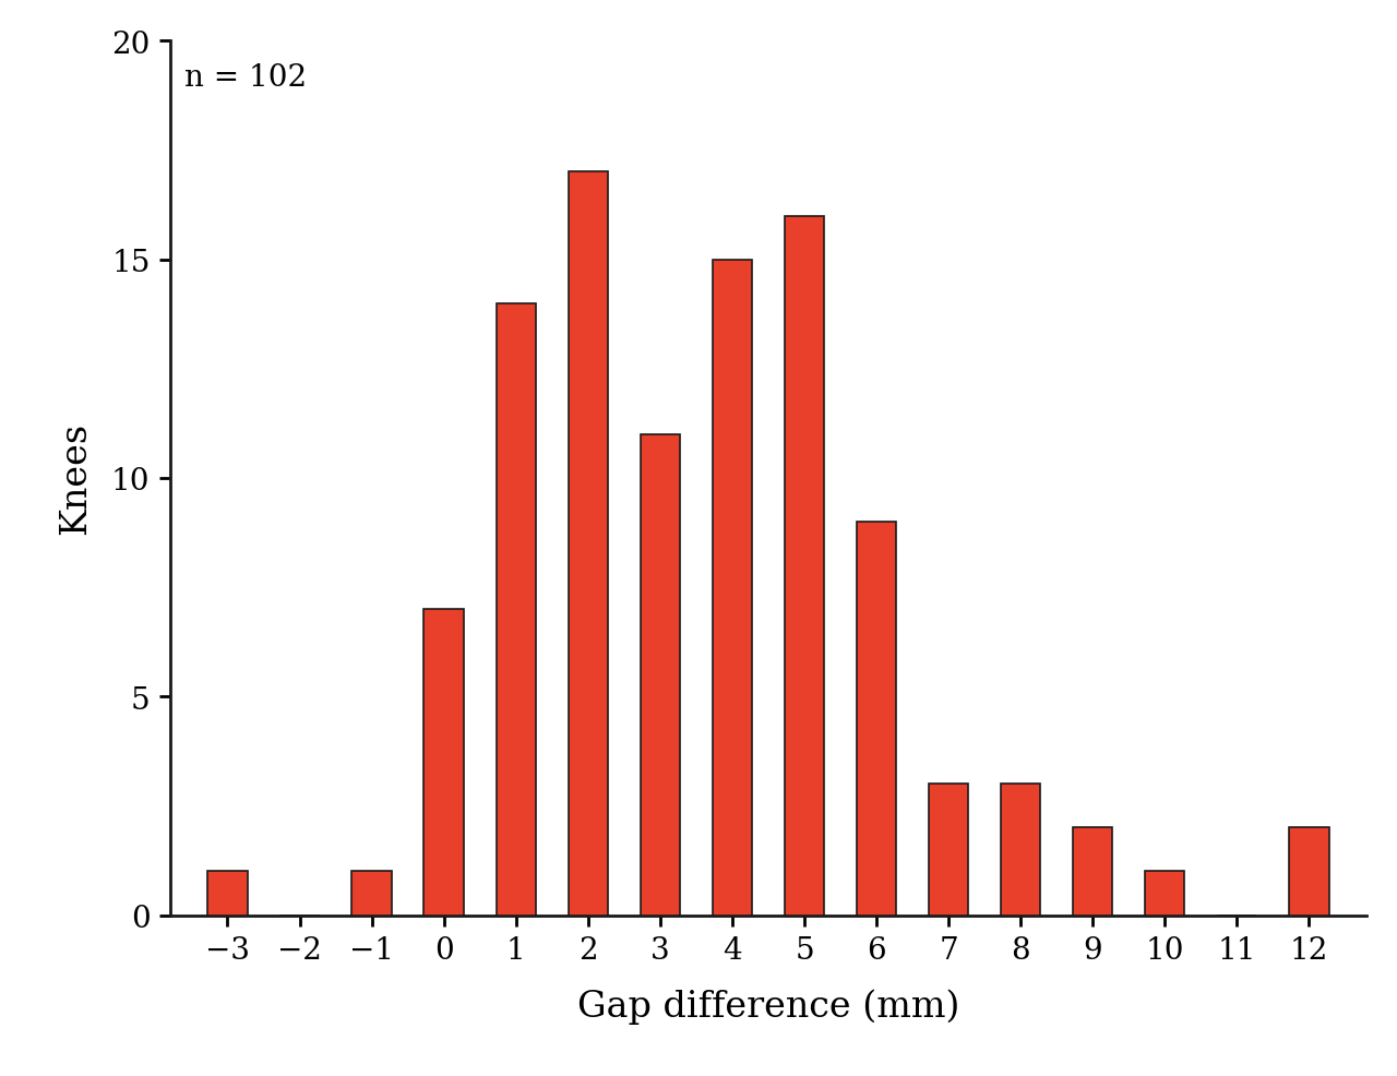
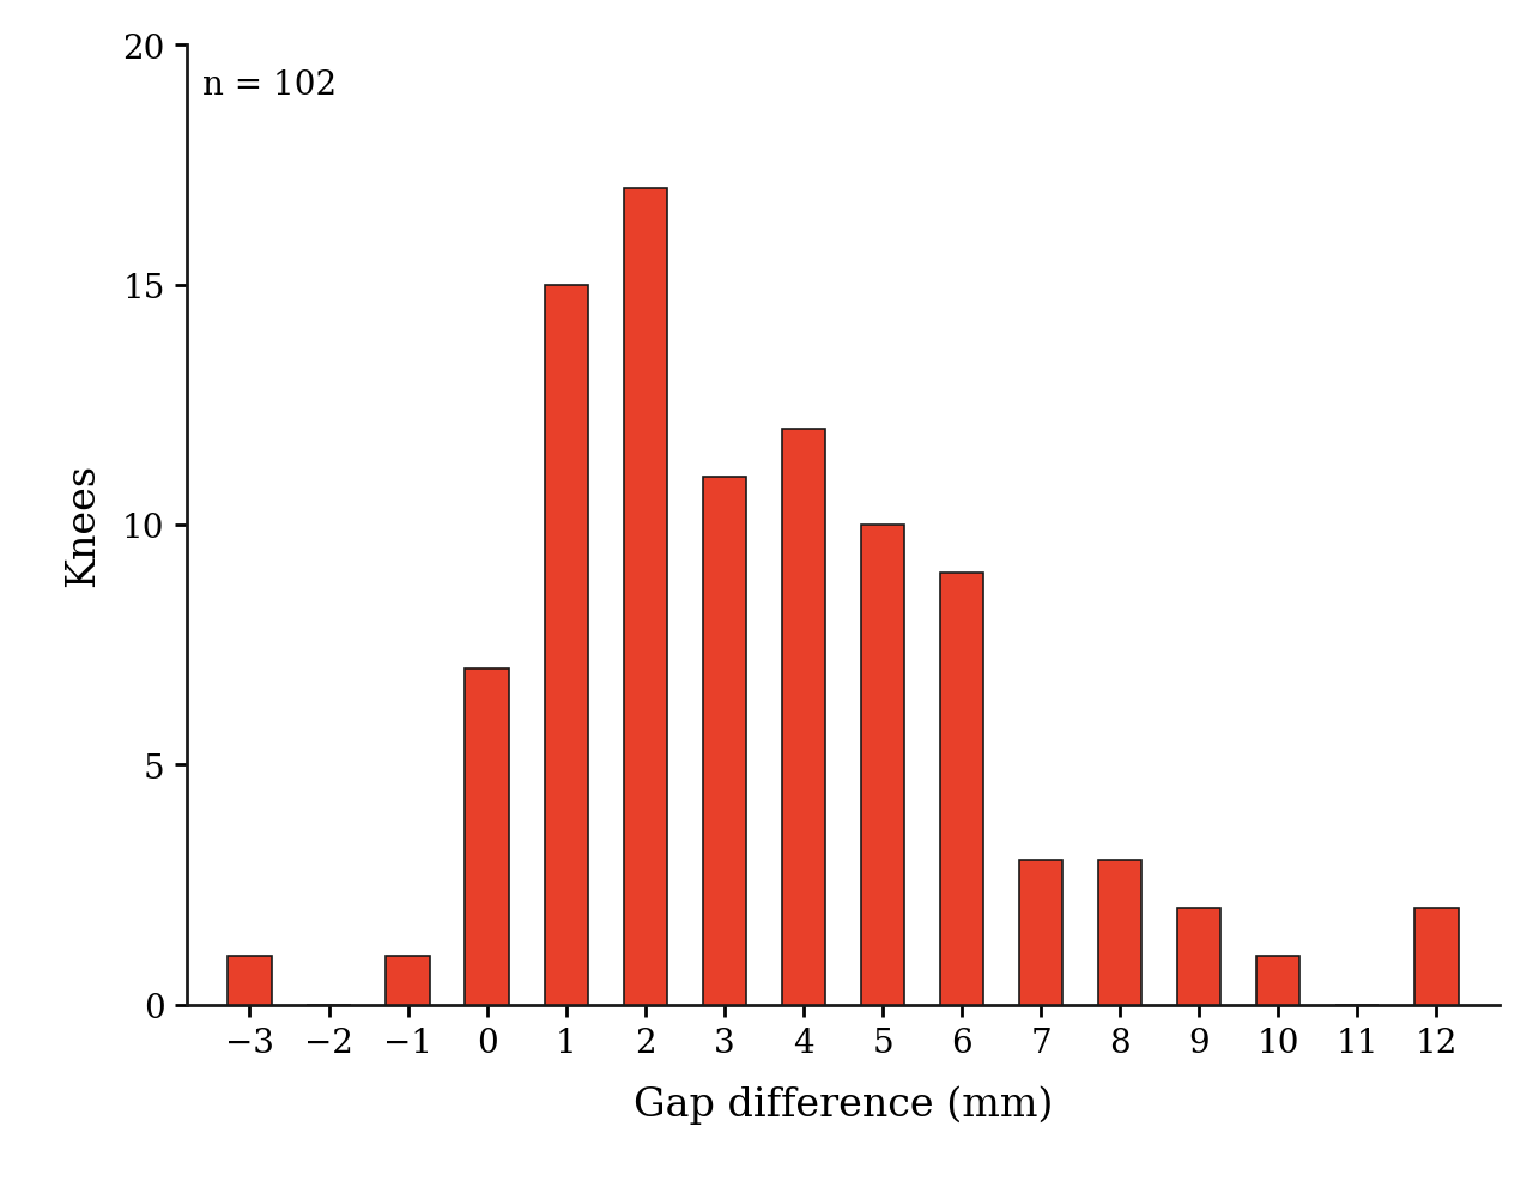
1: 14 -> 15
4: 15 -> 12
5: 16 -> 10
